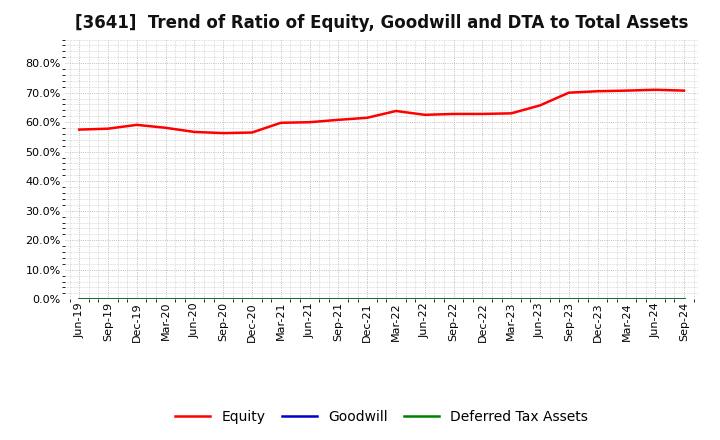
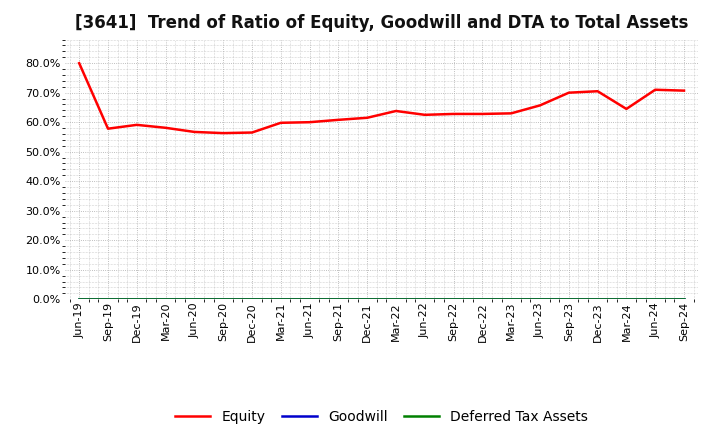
Equity/Jun-19: 57.5% -> 80.0%
Equity/Mar-24: 70.7% -> 64.5%
